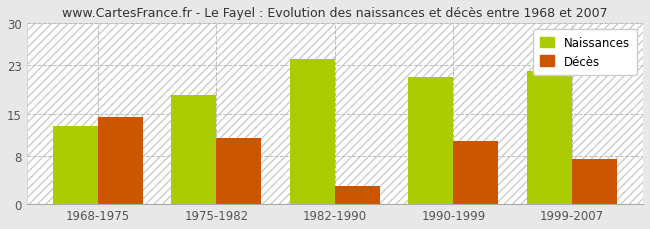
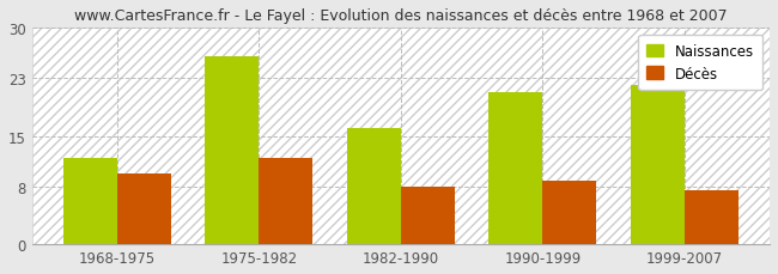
Naissances/1968-1975: 13 -> 12
Décès/1968-1975: 14.5 -> 9.8
Naissances/1975-1982: 18 -> 26
Décès/1975-1982: 11.0 -> 12.0
Naissances/1982-1990: 24 -> 16
Décès/1982-1990: 3.0 -> 8.0
Décès/1990-1999: 10.5 -> 8.8
